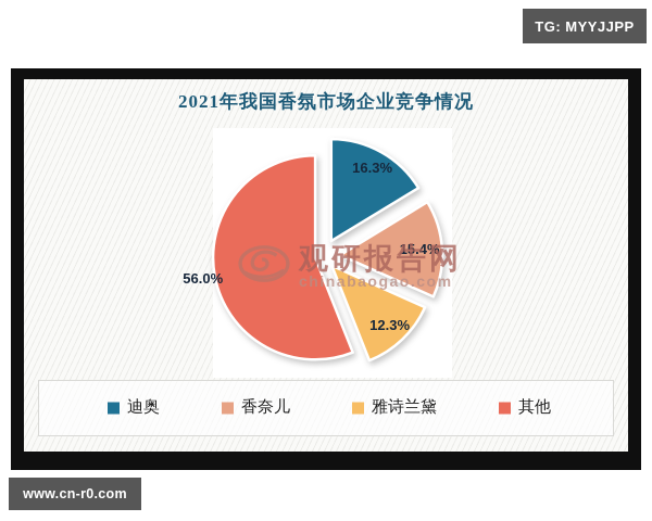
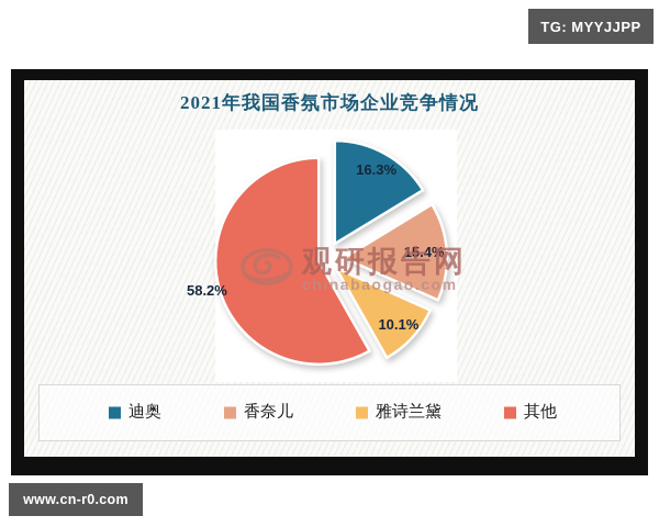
雅诗兰黛: 12.3% -> 10.1%
其他: 56.0% -> 58.2%
